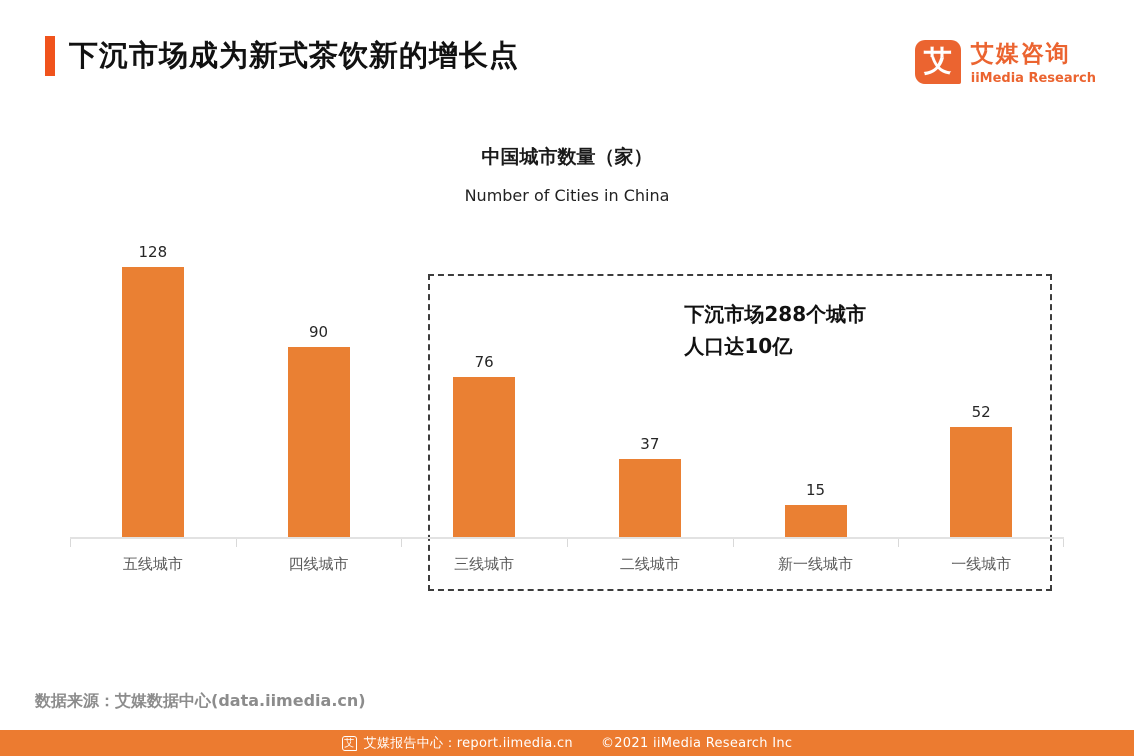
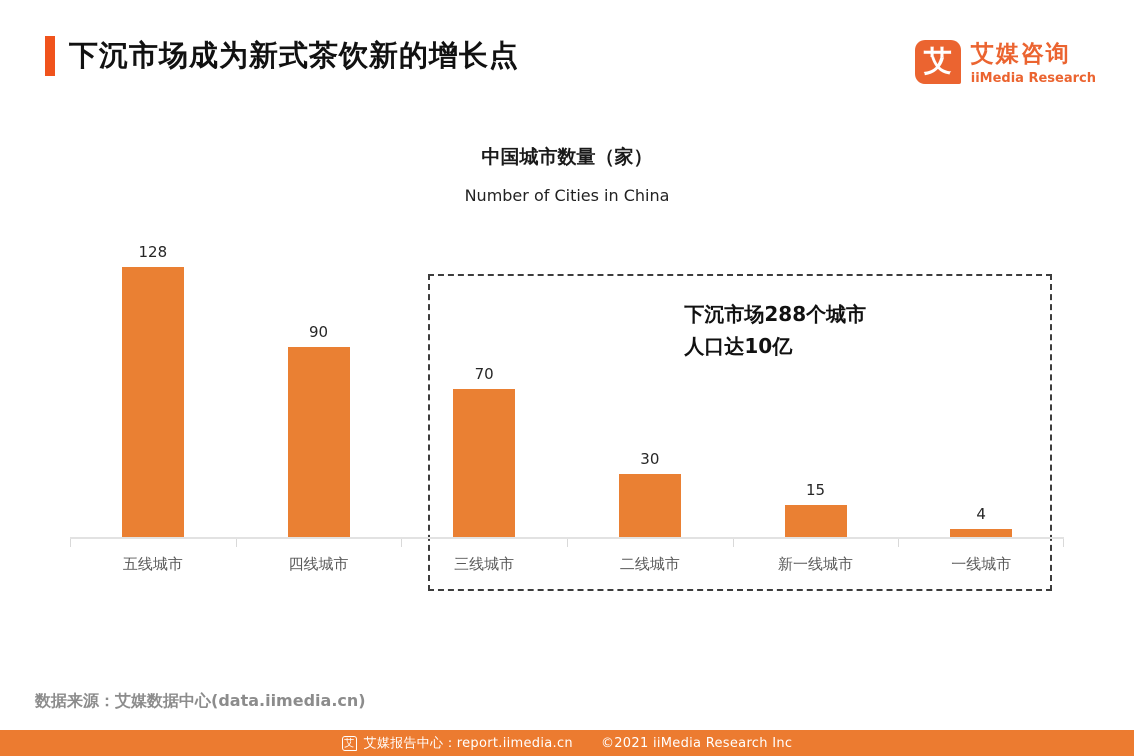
三线城市: 76 -> 70
二线城市: 37 -> 30
一线城市: 52 -> 4
